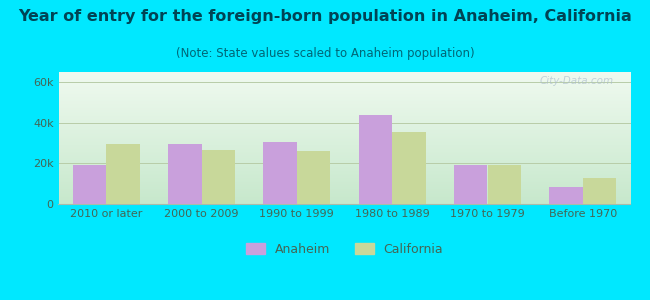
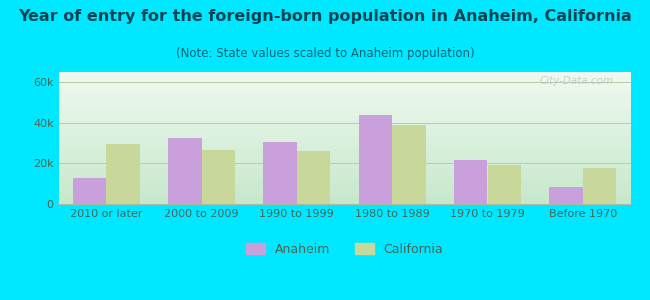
Anaheim/2010 or later: 19.0k -> 13.0k
Anaheim/2000 to 2009: 29.5k -> 32.5k
California/1980 to 1989: 35.5k -> 39.0k
Anaheim/1970 to 1979: 19.0k -> 21.5k
California/Before 1970: 13.0k -> 17.5k
